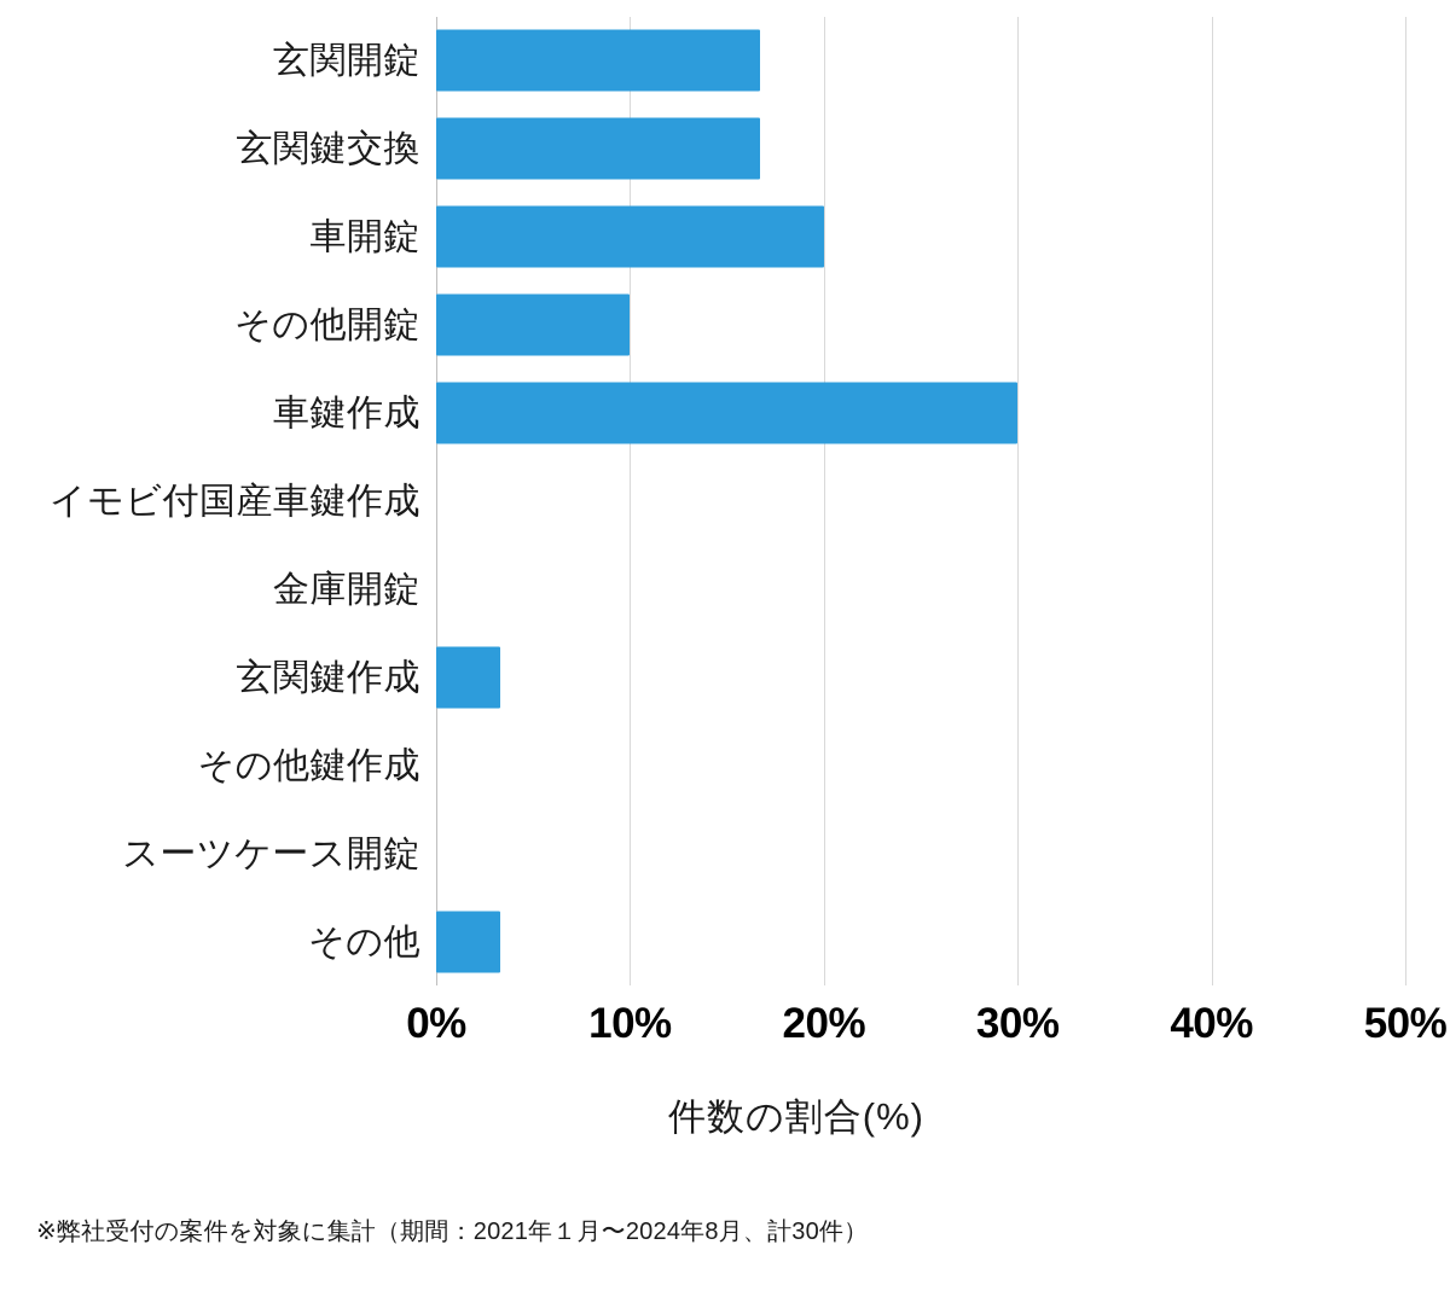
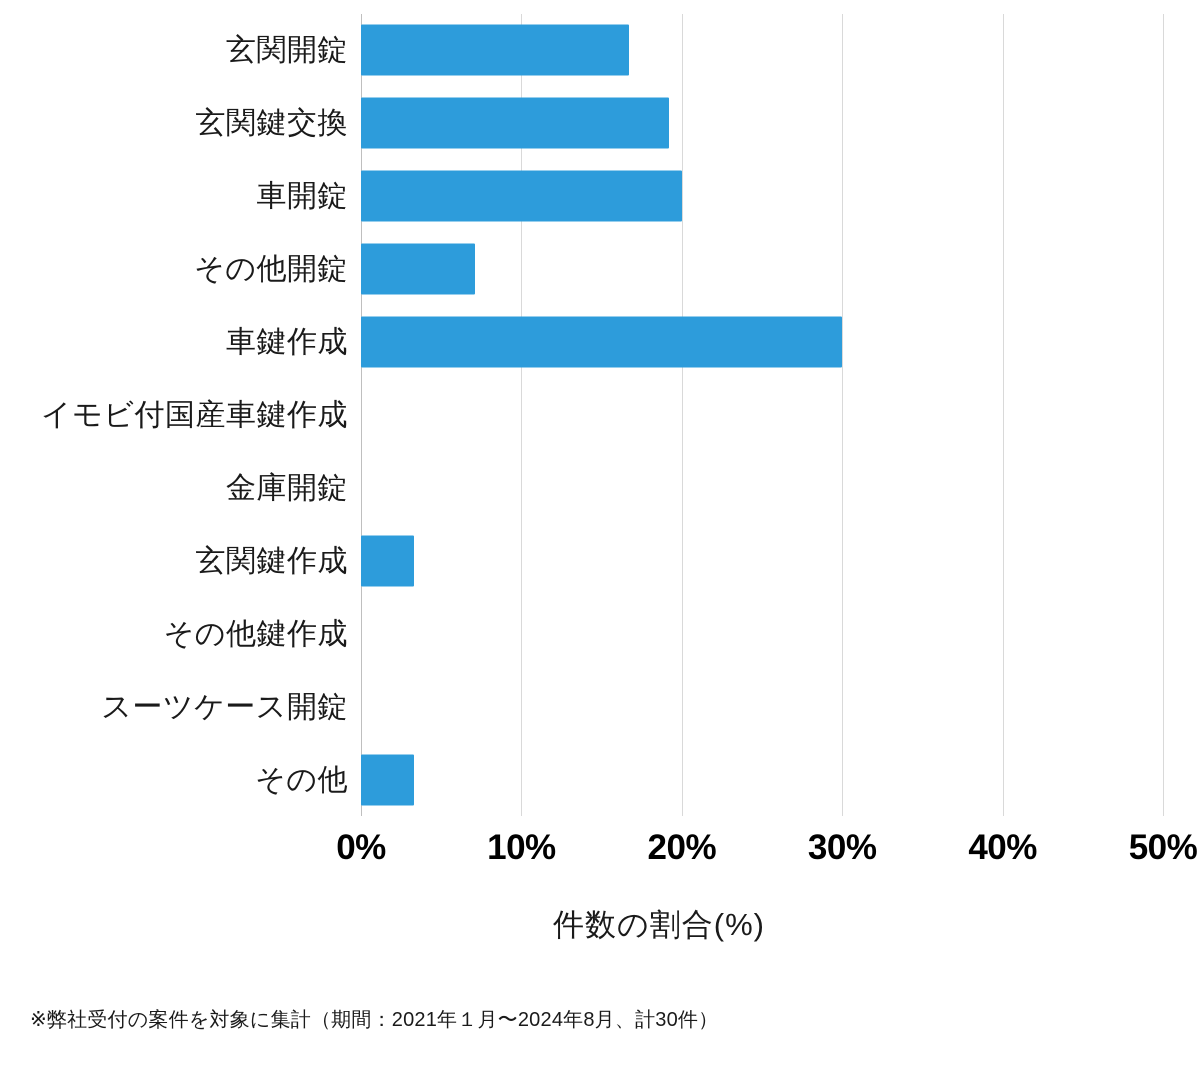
玄関鍵交換: 16.7% -> 19.2%
その他開錠: 10.0% -> 7.1%
